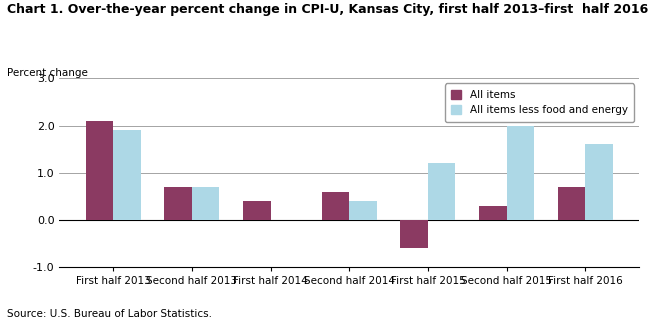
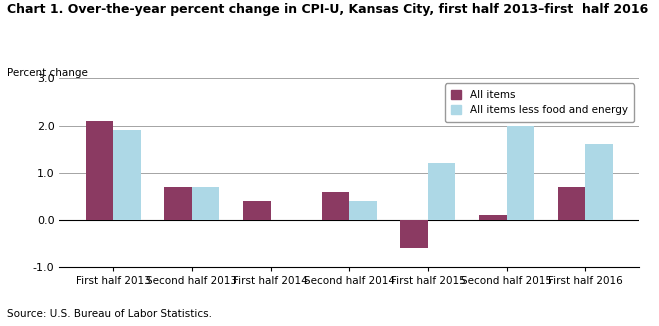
All items/Second half 2015: 0.3 -> 0.1
